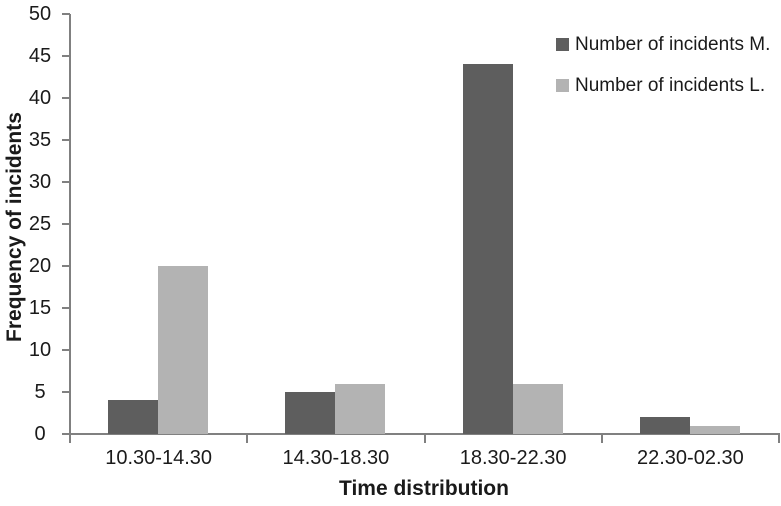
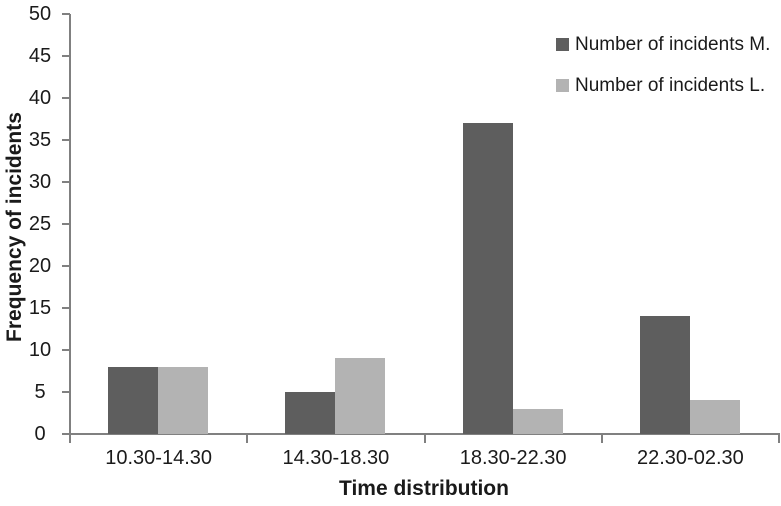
Number of incidents M./10.30-14.30: 4 -> 8
Number of incidents L./10.30-14.30: 20 -> 8
Number of incidents L./14.30-18.30: 6 -> 9
Number of incidents M./18.30-22.30: 44 -> 37
Number of incidents L./18.30-22.30: 6 -> 3
Number of incidents M./22.30-02.30: 2 -> 14
Number of incidents L./22.30-02.30: 1 -> 4
